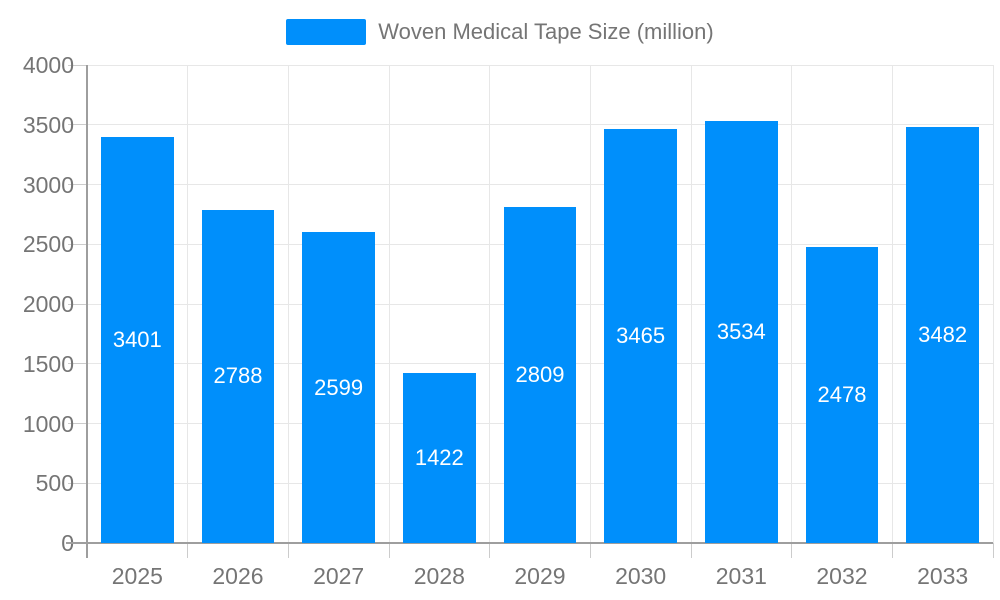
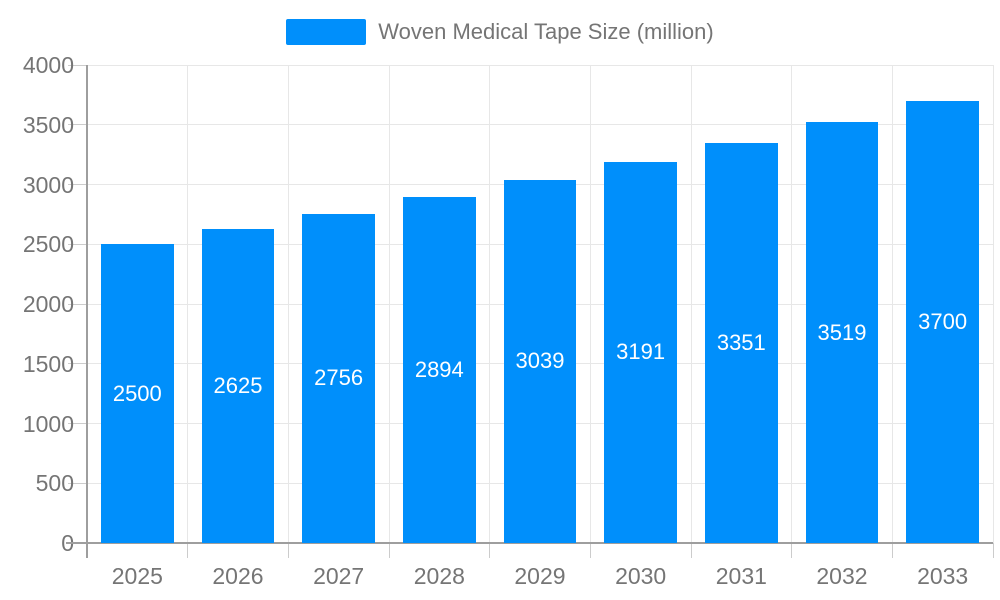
2025: 3401 -> 2500
2026: 2788 -> 2625
2027: 2599 -> 2756
2028: 1422 -> 2894
2029: 2809 -> 3039
2030: 3465 -> 3191
2031: 3534 -> 3351
2032: 2478 -> 3519
2033: 3482 -> 3700
